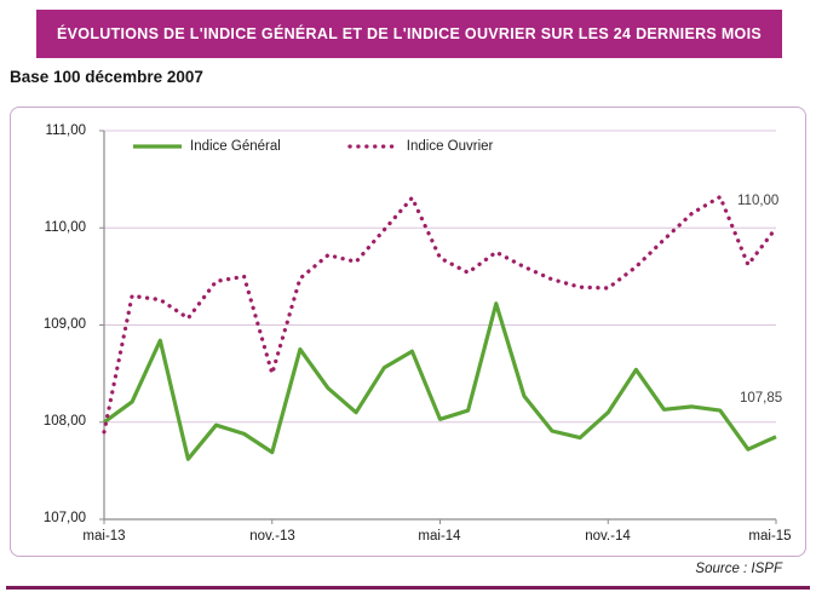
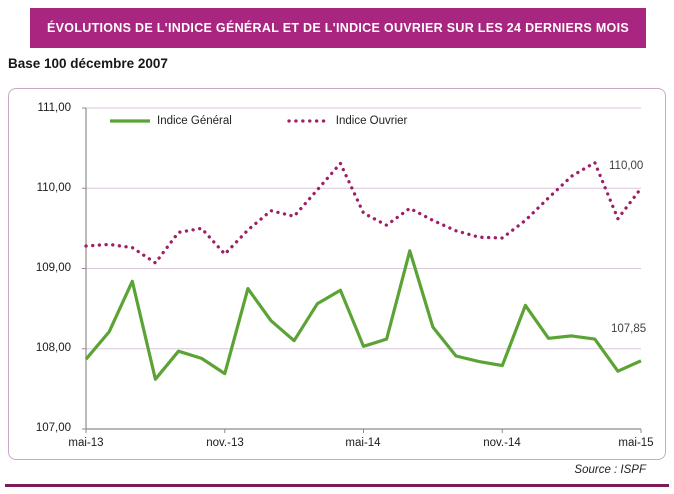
Indice Général/mai-13: 108,0 -> 107,9
Indice Ouvrier/mai-13: 107,9 -> 109,3
Indice Ouvrier/nov.-13: 108,5 -> 109,2
Indice Général/nov.-14: 108,1 -> 107,8
